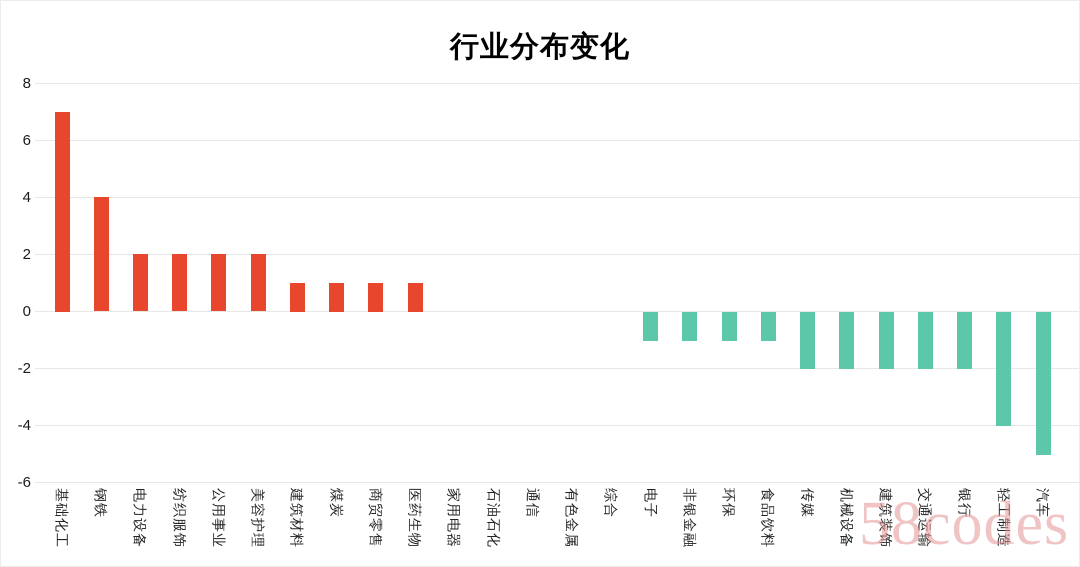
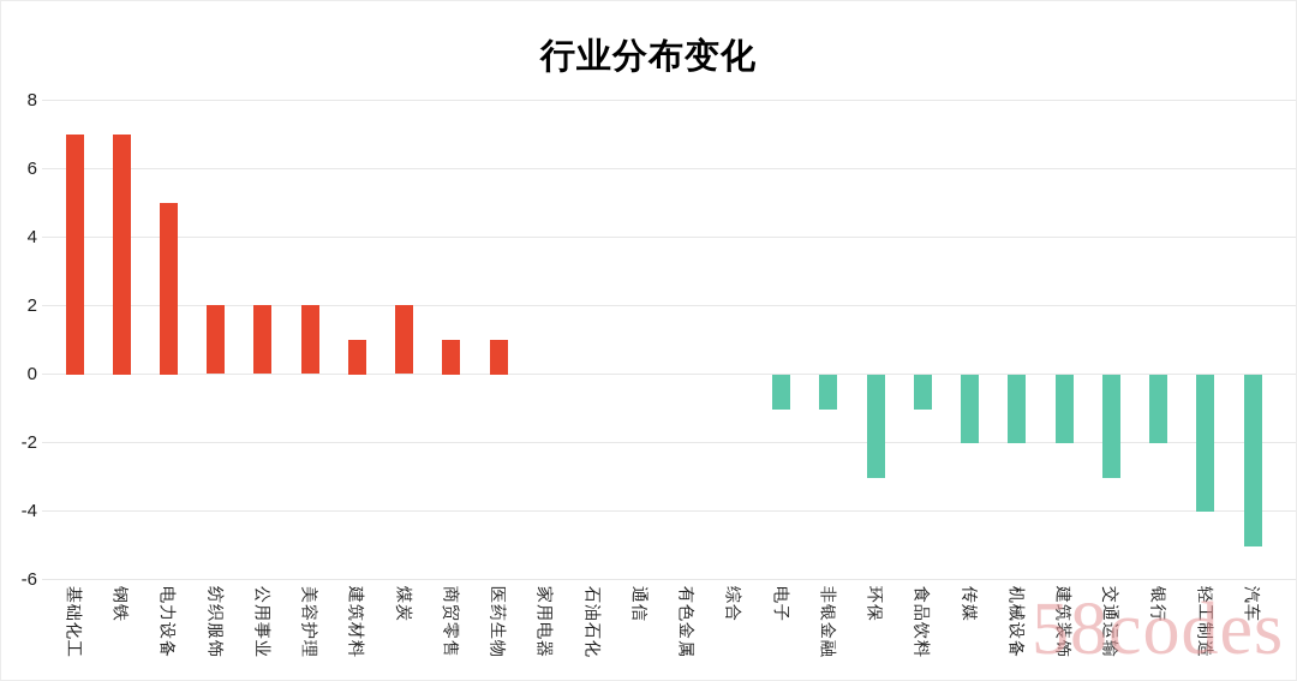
钢铁: 4 -> 7
电力设备: 2 -> 5
煤炭: 1 -> 2
环保: -1 -> -3
交通运输: -2 -> -3
